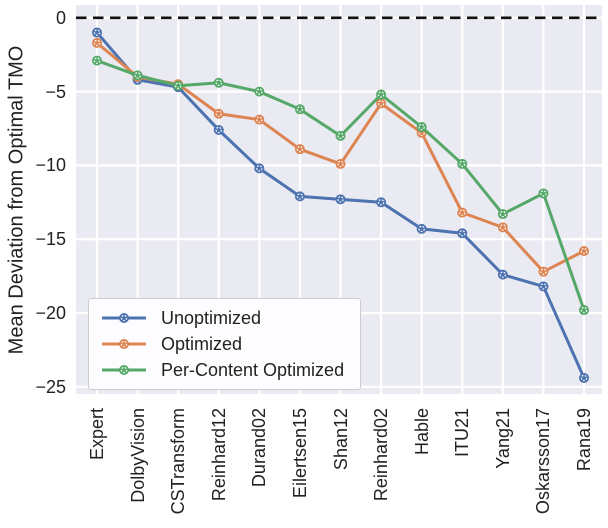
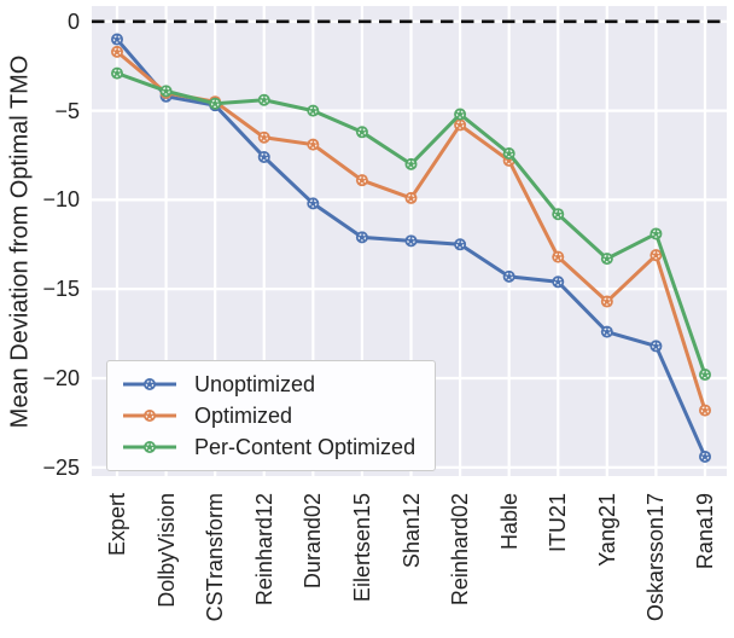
Per-Content Optimized/ITU21: -9.9 -> -10.8
Optimized/Yang21: -14.2 -> -15.7
Optimized/Oskarsson17: -17.2 -> -13.1
Optimized/Rana19: -15.8 -> -21.8
